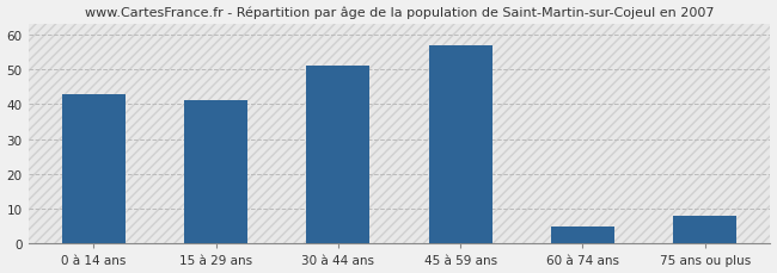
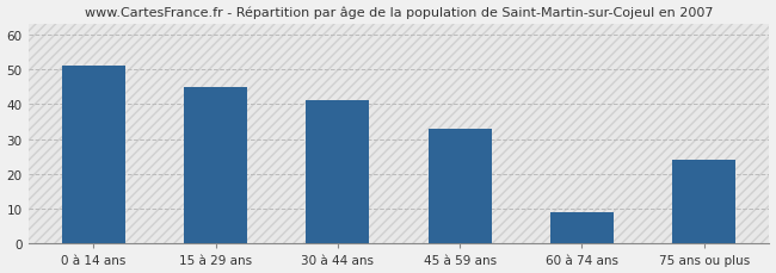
0 à 14 ans: 43 -> 51
15 à 29 ans: 41 -> 45
30 à 44 ans: 51 -> 41
45 à 59 ans: 57 -> 33
60 à 74 ans: 5 -> 9
75 ans ou plus: 8 -> 24
